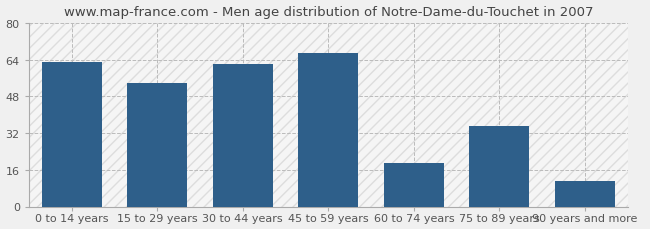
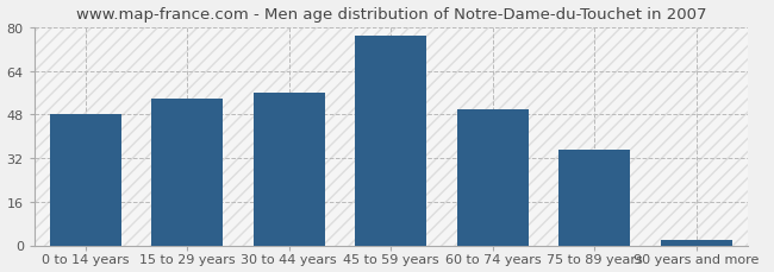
0 to 14 years: 63 -> 48
30 to 44 years: 62 -> 56
45 to 59 years: 67 -> 77
60 to 74 years: 19 -> 50
90 years and more: 11 -> 2
